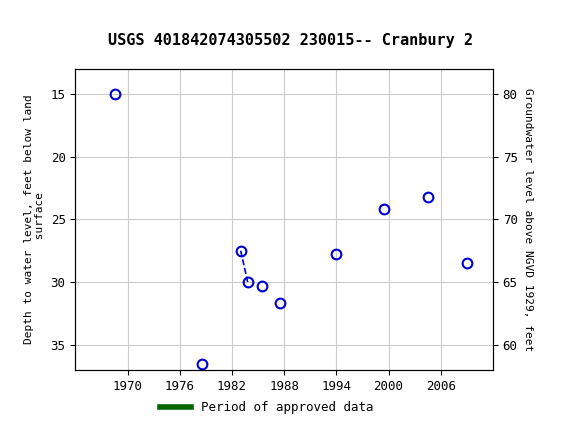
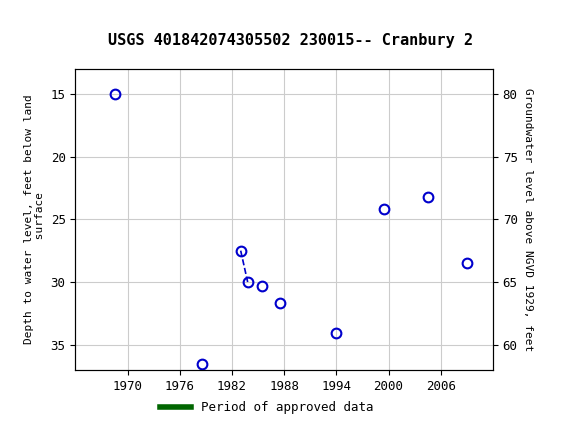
1994: 27.8 -> 34.1
